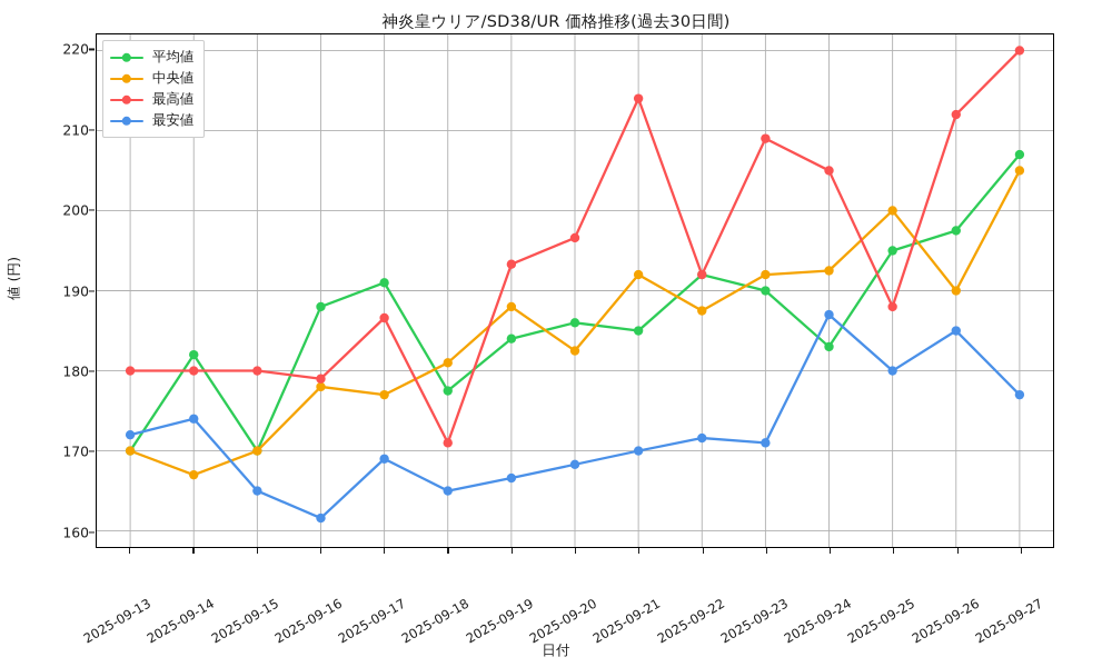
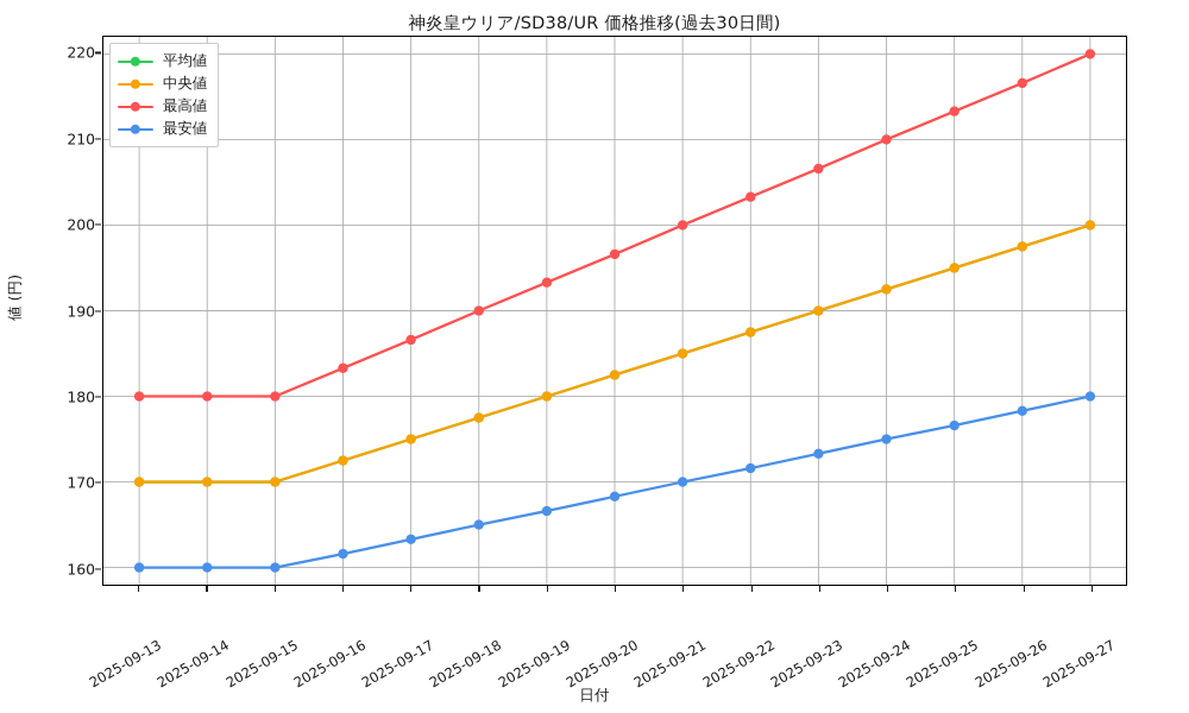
最安値/2025-09-13: 172 -> 160
平均値/2025-09-14: 182 -> 170
中央値/2025-09-14: 167 -> 170
最安値/2025-09-14: 174 -> 160
最安値/2025-09-15: 165 -> 160
平均値/2025-09-16: 188 -> 172
中央値/2025-09-16: 178 -> 172
最高値/2025-09-16: 179 -> 183
平均値/2025-09-17: 191 -> 175
中央値/2025-09-17: 177 -> 175
最安値/2025-09-17: 169 -> 163
中央値/2025-09-18: 181 -> 178
最高値/2025-09-18: 171 -> 190
平均値/2025-09-19: 184 -> 180
中央値/2025-09-19: 188 -> 180
平均値/2025-09-20: 186 -> 182
中央値/2025-09-21: 192 -> 185
最高値/2025-09-21: 214 -> 200
平均値/2025-09-22: 192 -> 188
最高値/2025-09-22: 192 -> 203
中央値/2025-09-23: 192 -> 190
最高値/2025-09-23: 209 -> 207
最安値/2025-09-23: 171 -> 173
平均値/2025-09-24: 183 -> 192
最高値/2025-09-24: 205 -> 210
最安値/2025-09-24: 187 -> 175
中央値/2025-09-25: 200 -> 195
最高値/2025-09-25: 188 -> 213
最安値/2025-09-25: 180 -> 177
中央値/2025-09-26: 190 -> 198
最高値/2025-09-26: 212 -> 217
最安値/2025-09-26: 185 -> 178
平均値/2025-09-27: 207 -> 200
中央値/2025-09-27: 205 -> 200
最安値/2025-09-27: 177 -> 180
